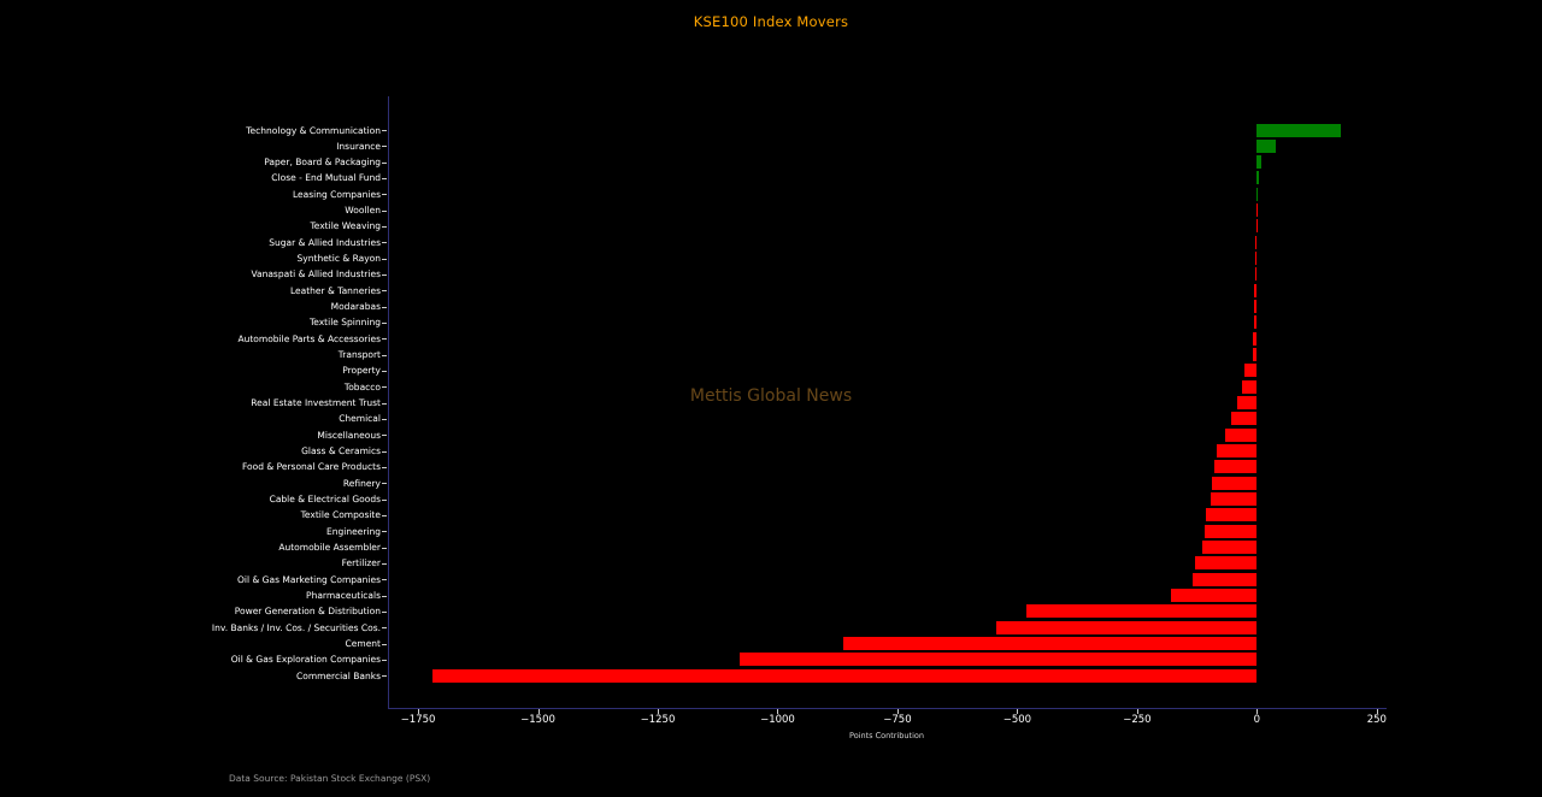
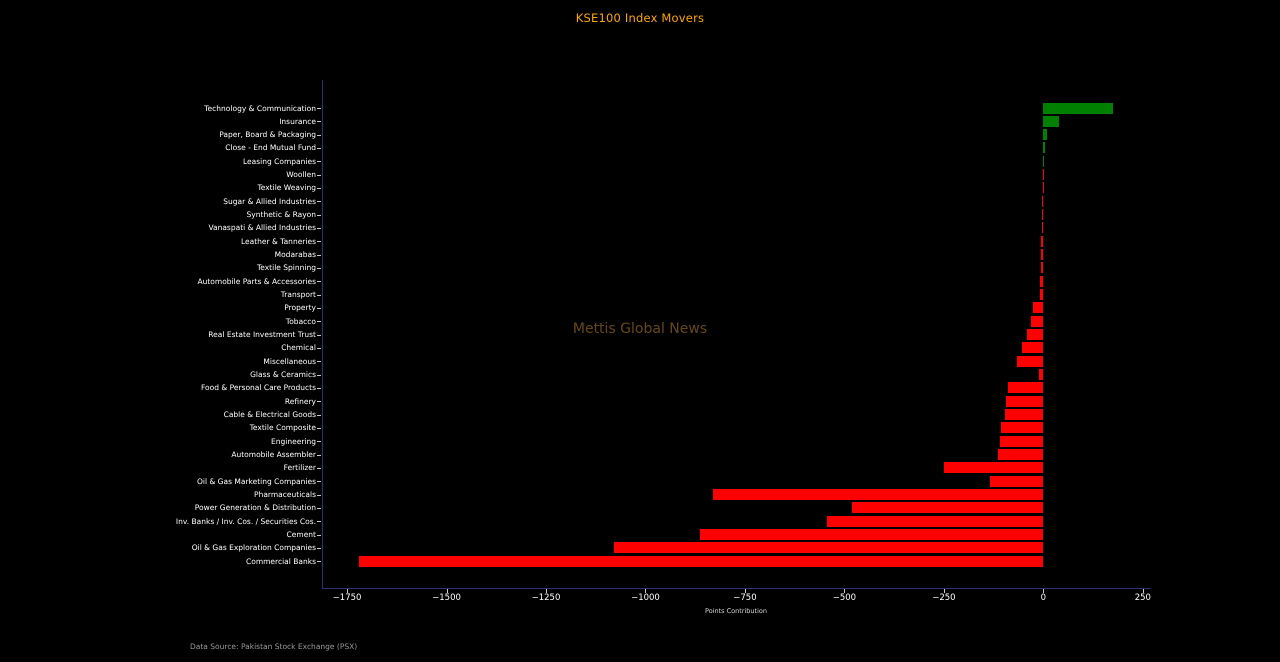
Glass & Ceramics: -80 -> -10
Fertilizer: -130 -> -250
Pharmaceuticals: -180 -> -830
